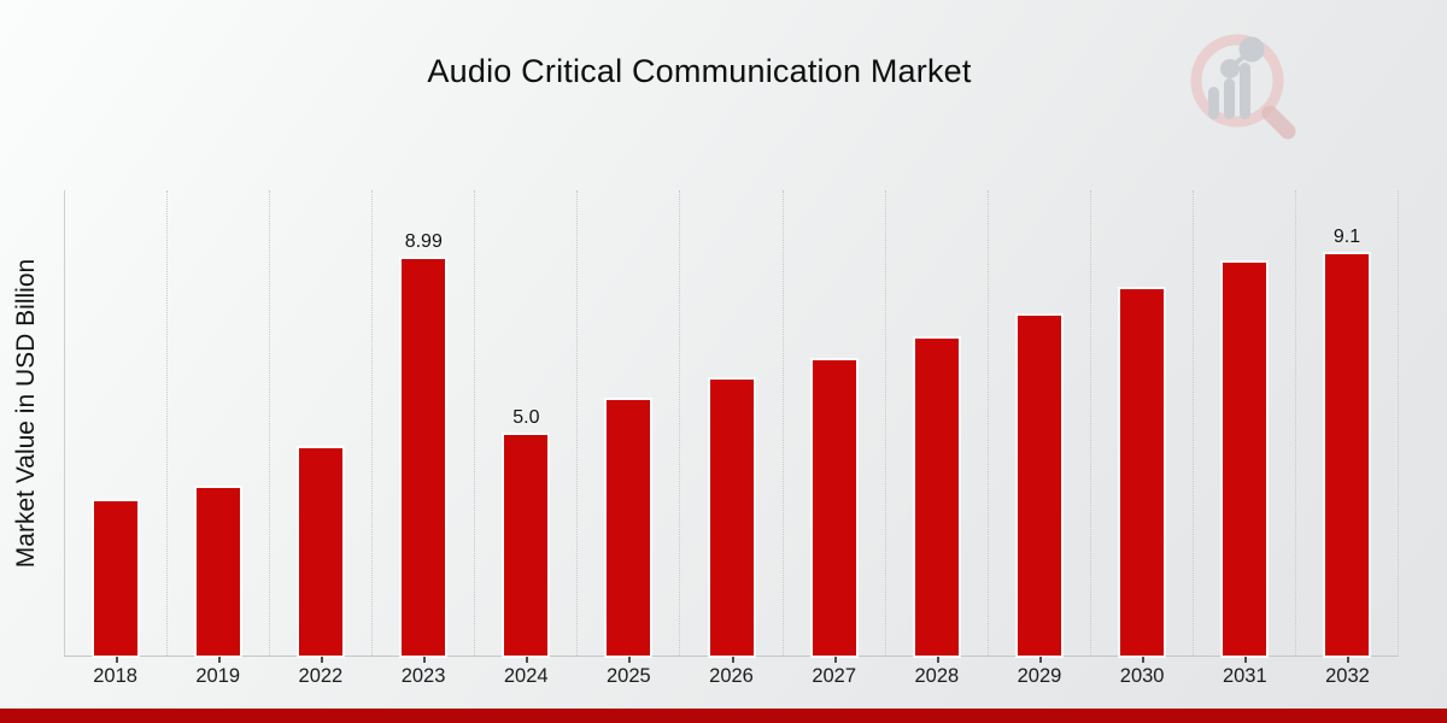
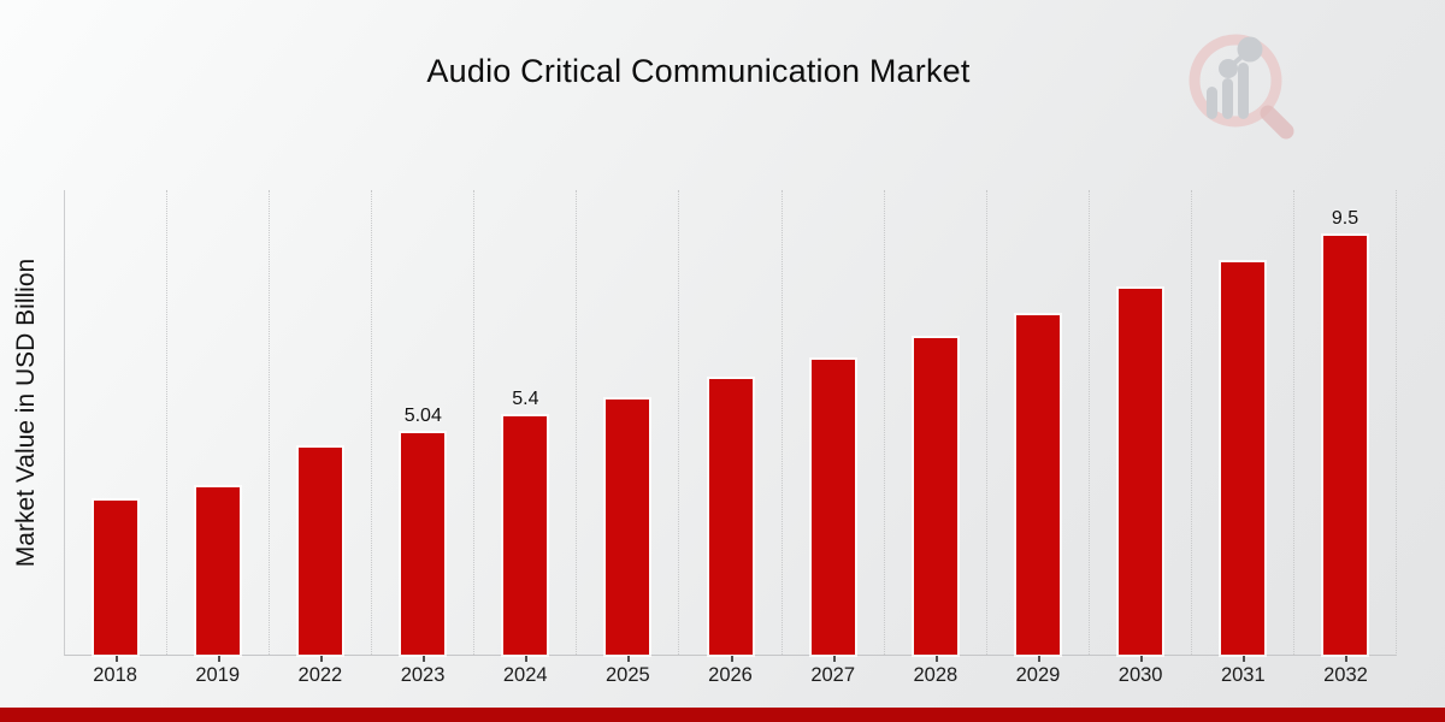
2023: 8.99 -> 5.04
2024: 5.0 -> 5.4
2032: 9.1 -> 9.5
